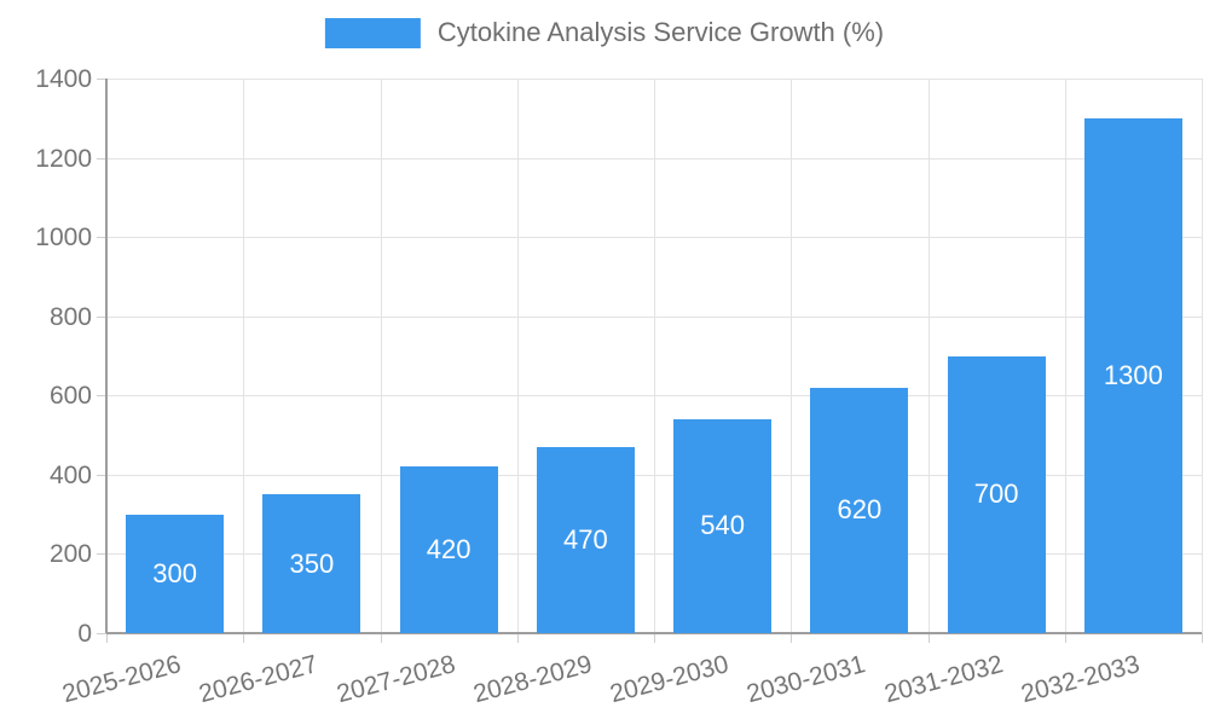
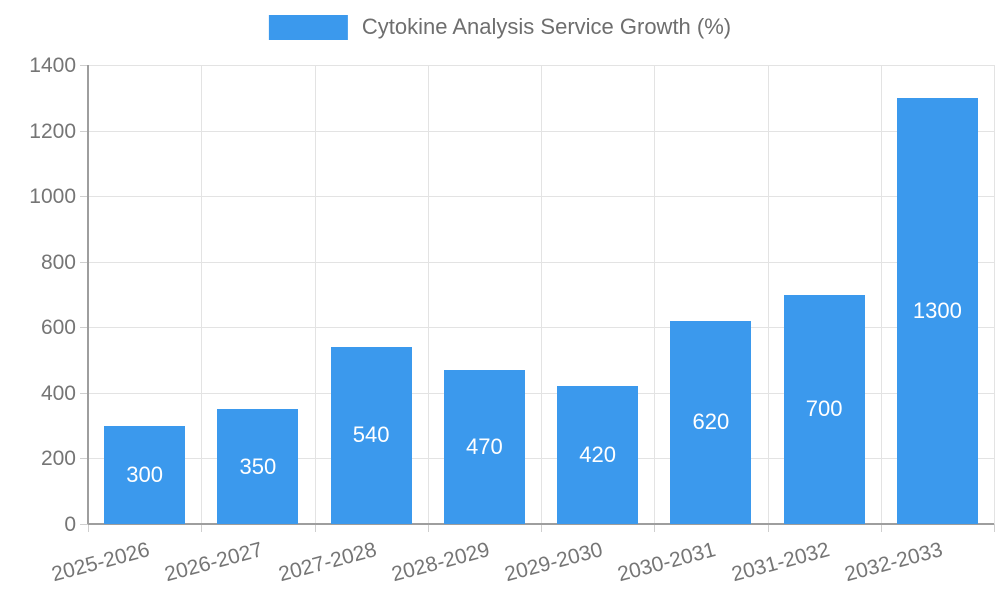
2027-2028: 420 -> 540
2029-2030: 540 -> 420
